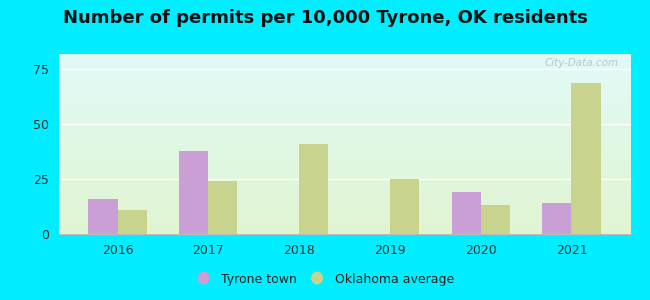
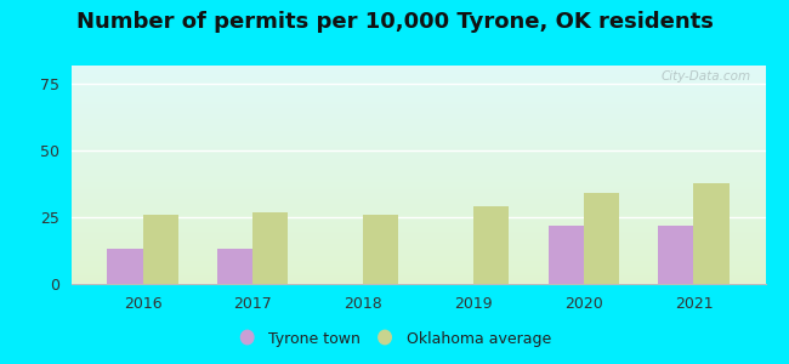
Tyrone town/2016: 16 -> 13
Oklahoma average/2016: 11 -> 26
Tyrone town/2017: 38 -> 13
Oklahoma average/2017: 24 -> 27
Oklahoma average/2018: 41 -> 26
Oklahoma average/2019: 25 -> 29
Tyrone town/2020: 19 -> 22
Oklahoma average/2020: 13 -> 34
Tyrone town/2021: 14 -> 22
Oklahoma average/2021: 69 -> 38
